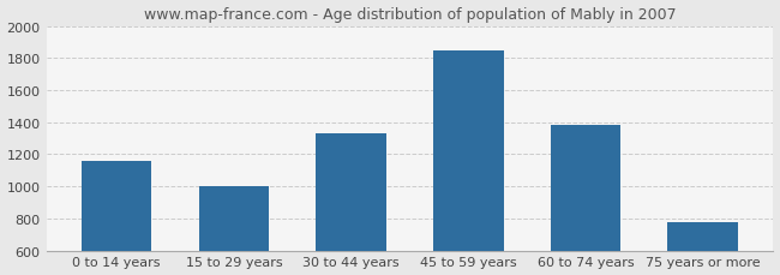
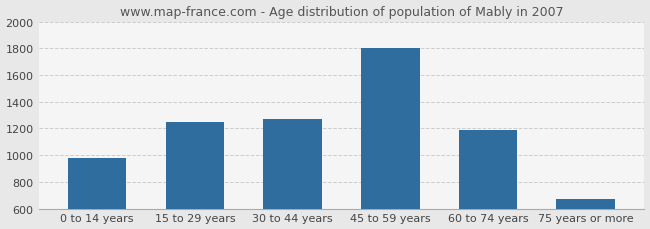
0 to 14 years: 1160 -> 980
15 to 29 years: 1000 -> 1250
30 to 44 years: 1330 -> 1270
45 to 59 years: 1850 -> 1800
60 to 74 years: 1380 -> 1190
75 years or more: 780 -> 670
